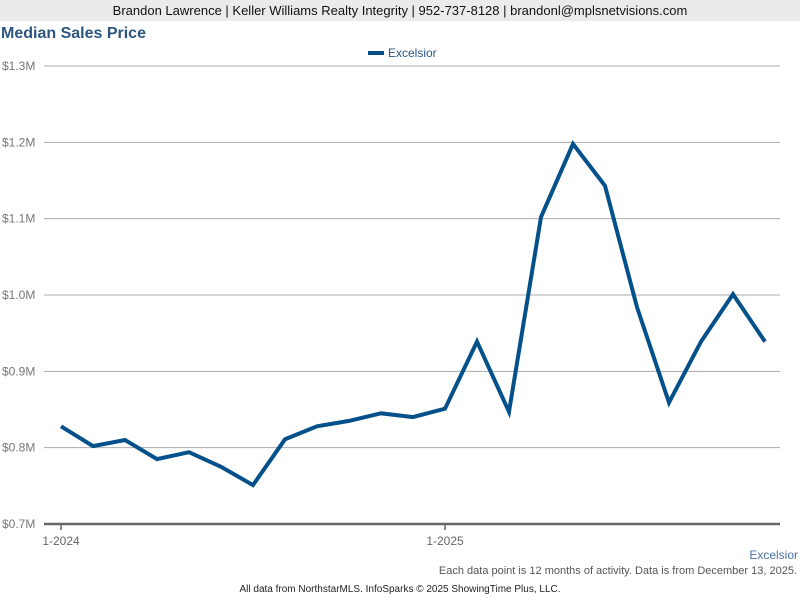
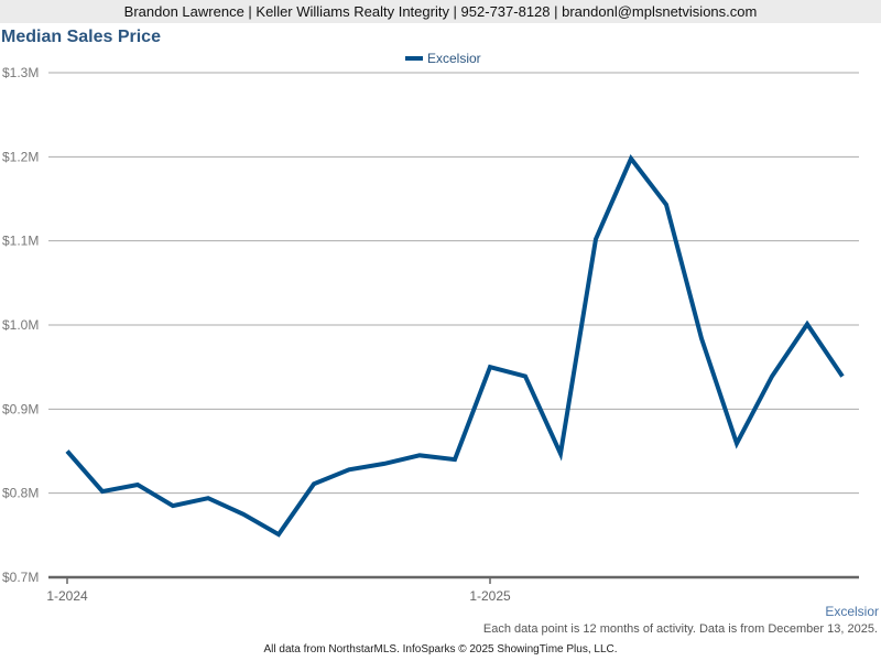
1-2024: $0.83M -> $0.85M
1-2025: $0.85M -> $0.95M
